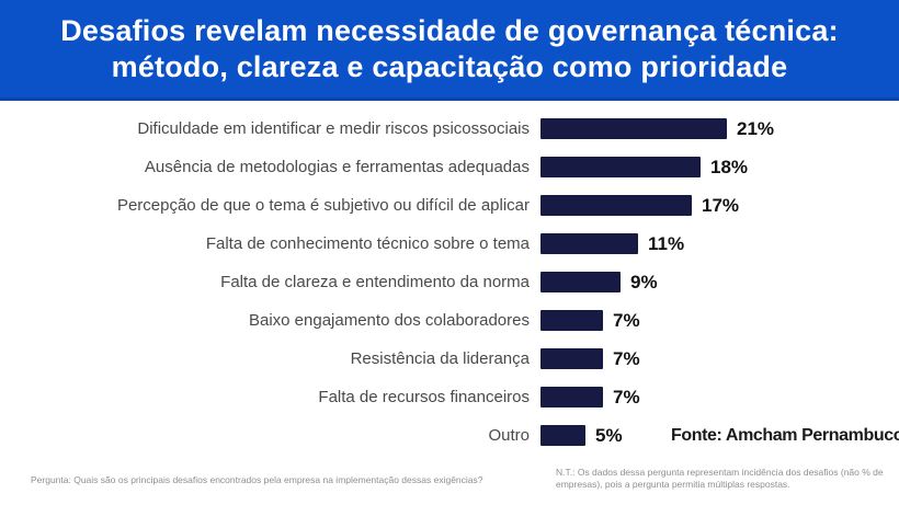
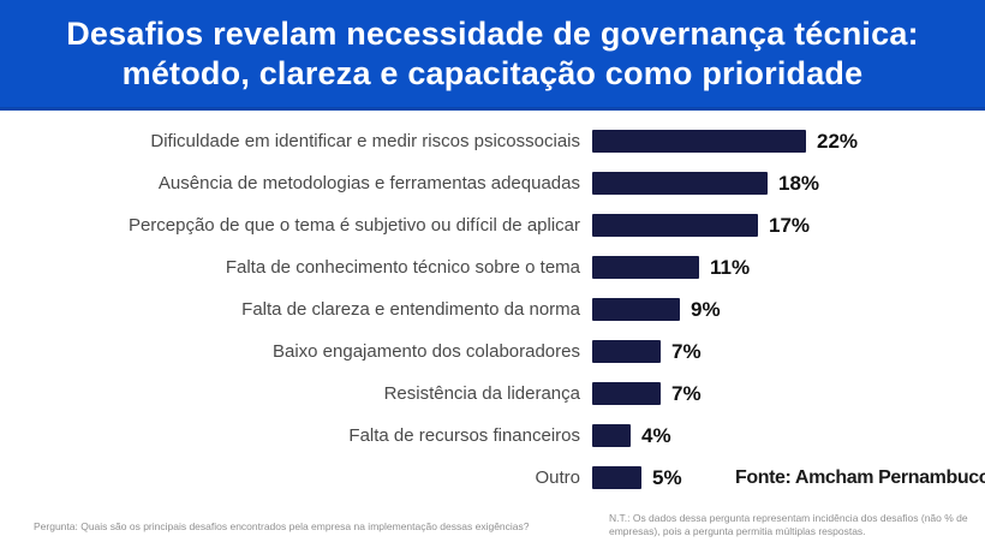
Dificuldade em identificar e medir riscos psicossociais: 21% -> 22%
Falta de recursos financeiros: 7% -> 4%
